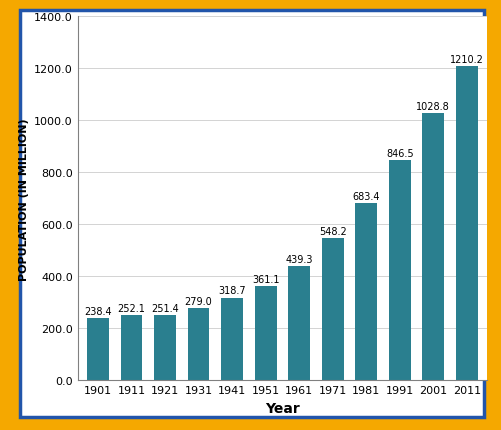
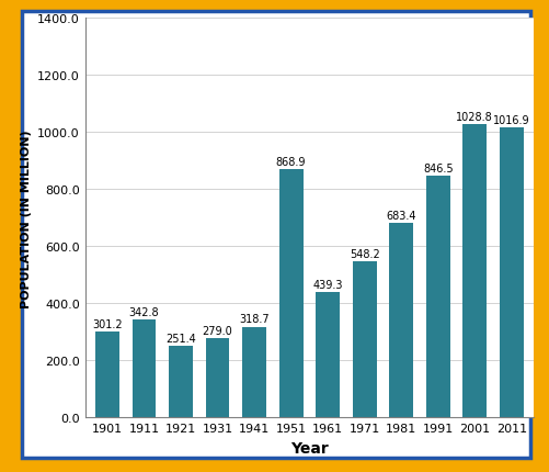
1901: 238.4 -> 301.2
1911: 252.1 -> 342.8
1951: 361.1 -> 868.9
2011: 1210.2 -> 1016.9
